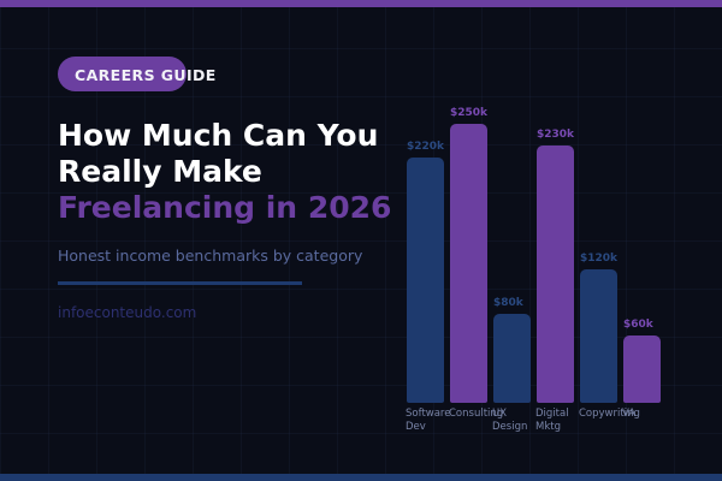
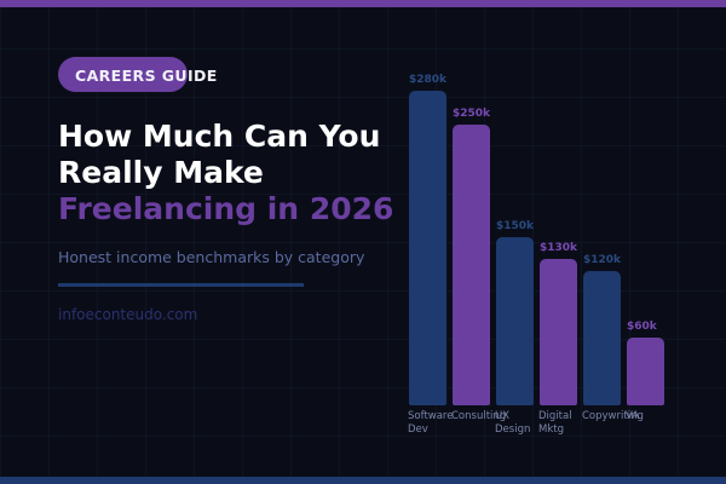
Software Dev: $220k -> $280k
UX Design: $80k -> $150k
Digital Mktg: $230k -> $130k
